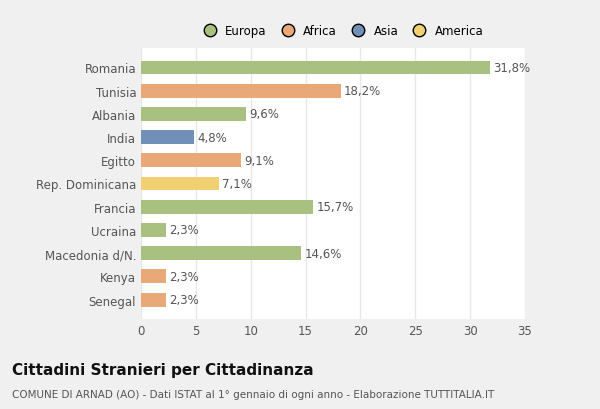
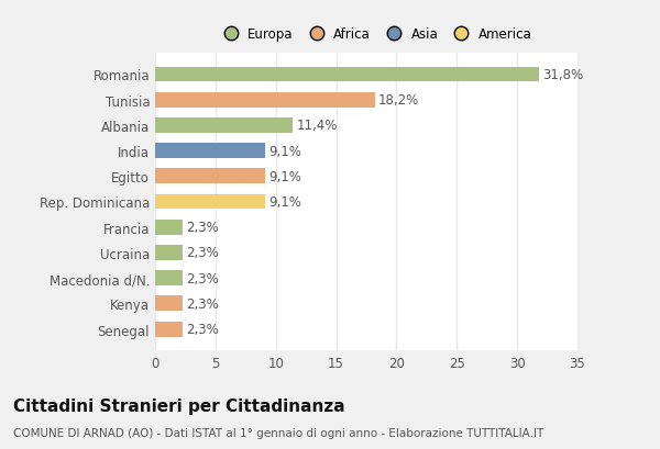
Albania: 9,6% -> 11,4%
India: 4,8% -> 9,1%
Rep. Dominicana: 7,1% -> 9,1%
Francia: 15,7% -> 2,3%
Macedonia d/N.: 14,6% -> 2,3%
